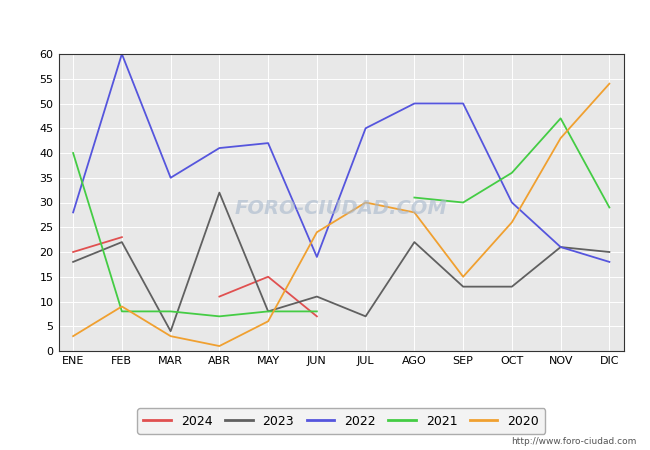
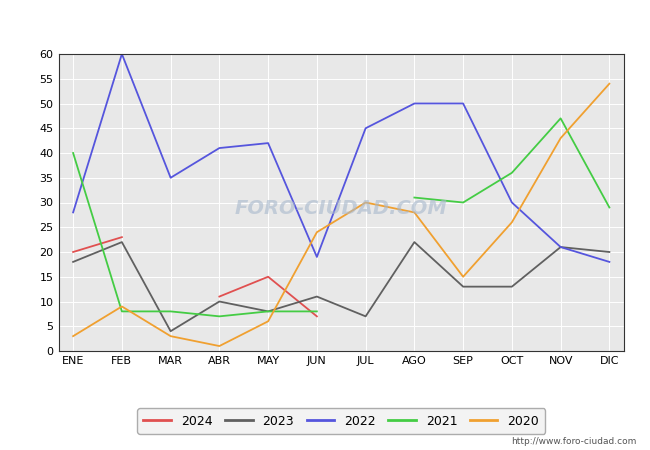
2023/ABR: 32 -> 10
